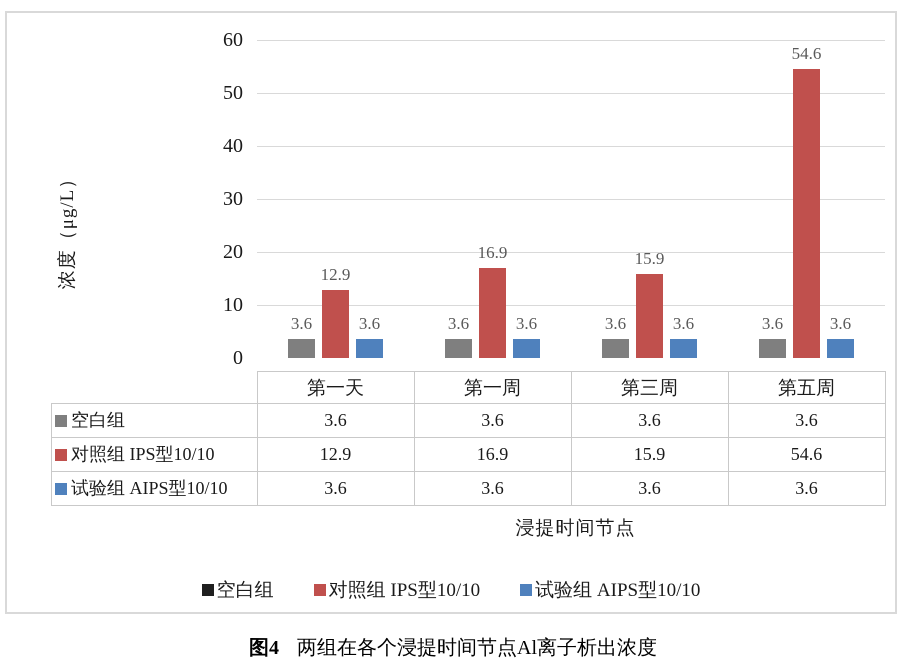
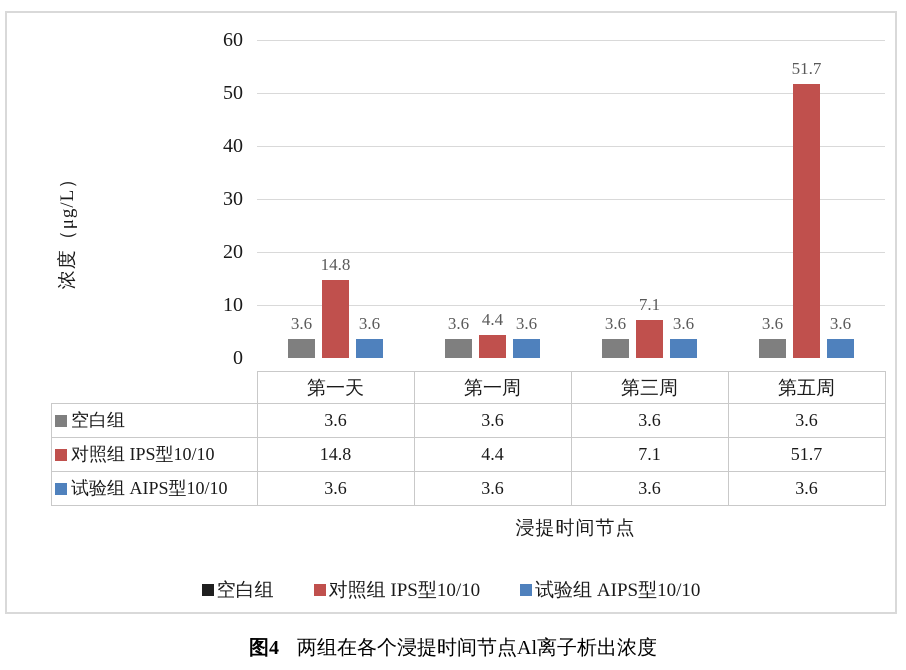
对照组 IPS型10/10/第一天: 12.9 -> 14.8
对照组 IPS型10/10/第一周: 16.9 -> 4.4
对照组 IPS型10/10/第三周: 15.9 -> 7.1
对照组 IPS型10/10/第五周: 54.6 -> 51.7
